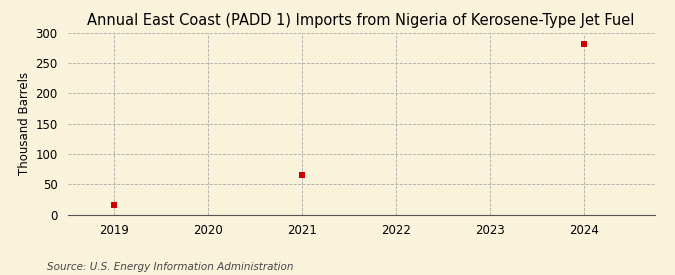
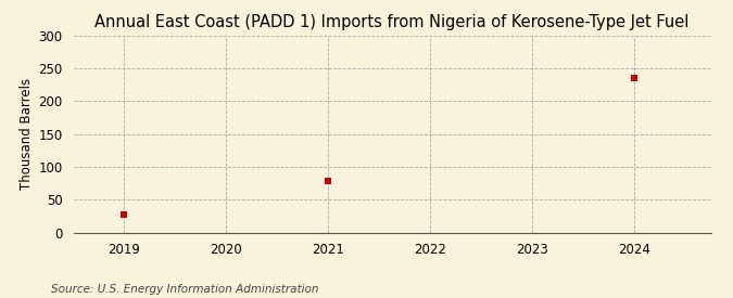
2019: 15 -> 28
2021: 65 -> 78
2024: 282 -> 236
